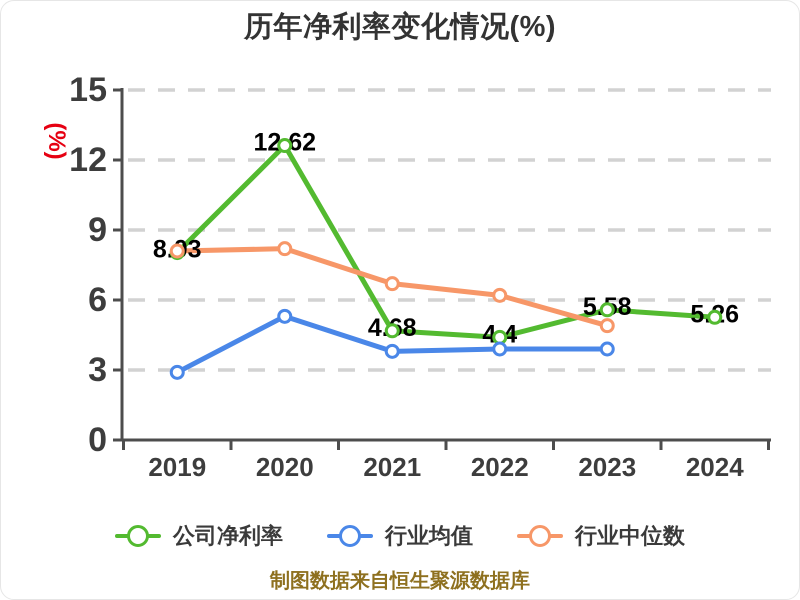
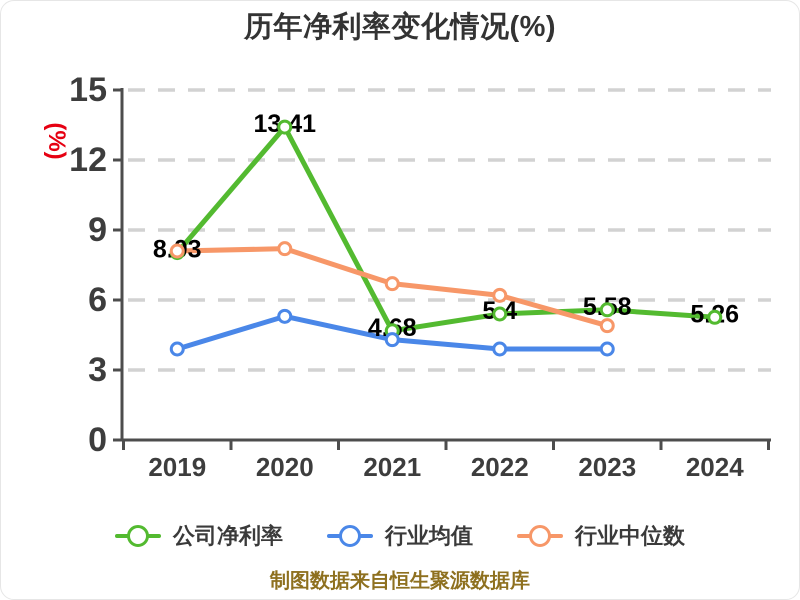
行业均值/2019: 2.9 -> 3.9
公司净利率/2020: 12.62 -> 13.41
行业均值/2021: 3.8 -> 4.3
公司净利率/2022: 4.4 -> 5.4
